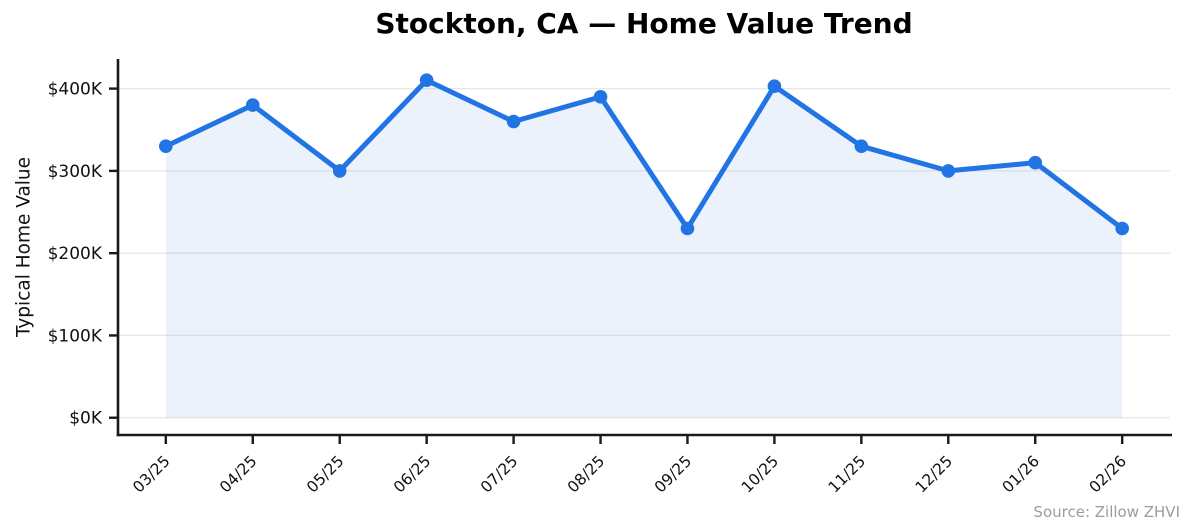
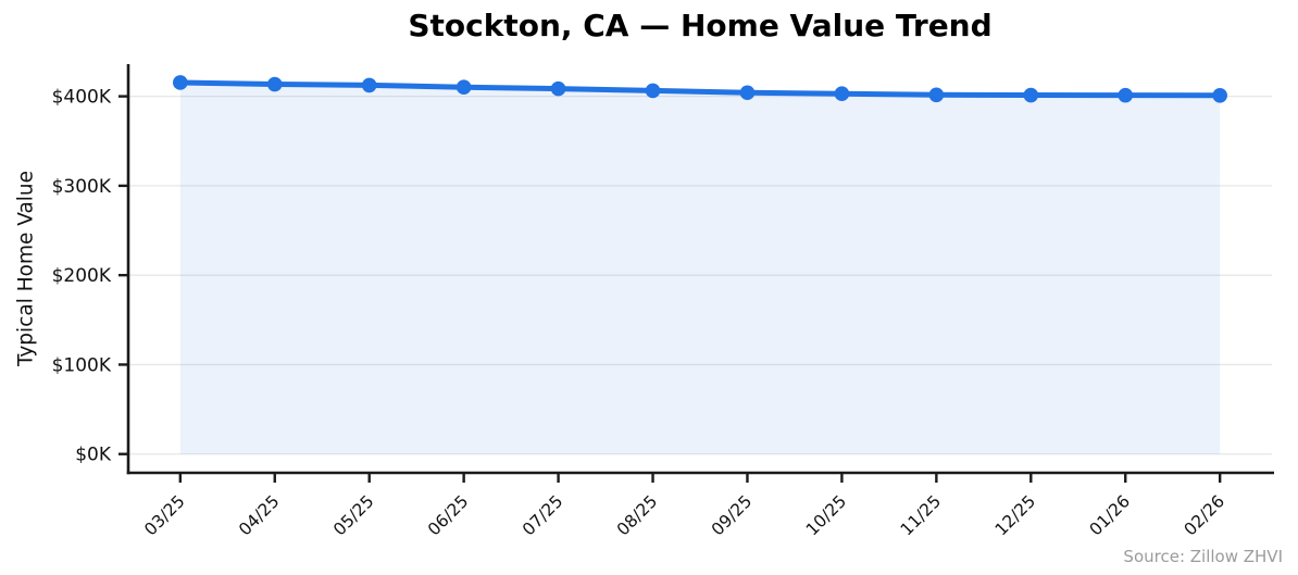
03/25: $330K -> $420K
04/25: $380K -> $410K
05/25: $300K -> $410K
07/25: $360K -> $410K
08/25: $390K -> $410K
09/25: $230K -> $400K
11/25: $330K -> $400K
12/25: $300K -> $400K
01/26: $310K -> $400K
02/26: $230K -> $400K
